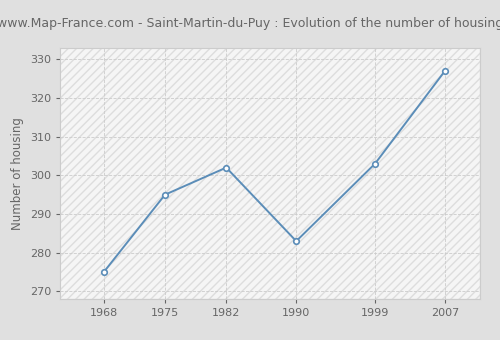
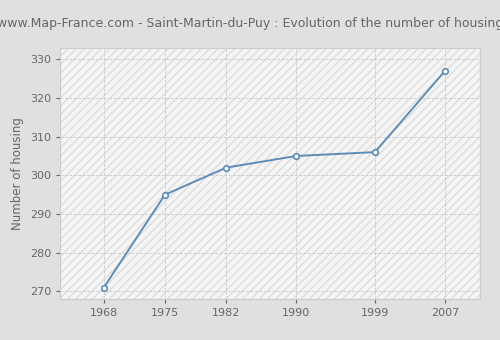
1968: 275 -> 271
1990: 283 -> 305
1999: 303 -> 306
